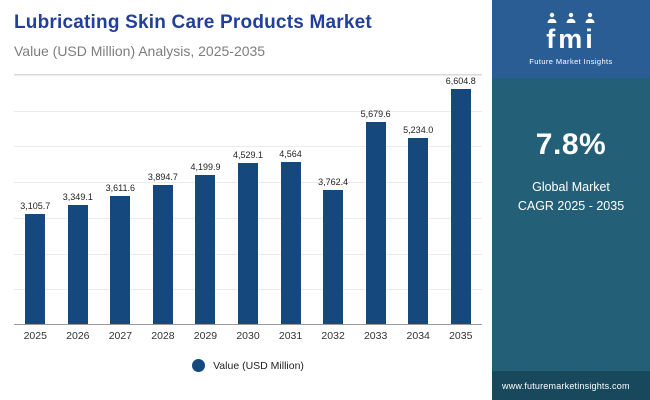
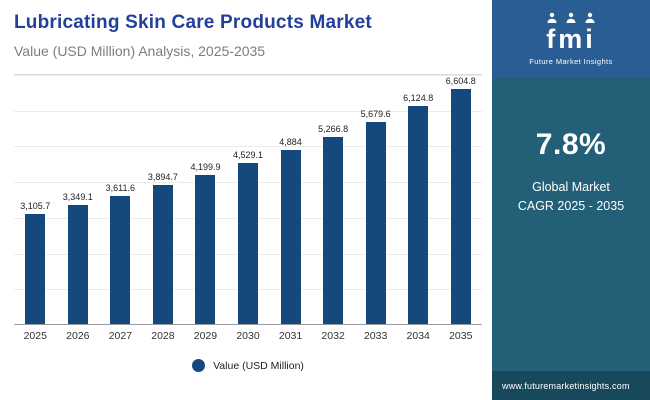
2031: 4,564 -> 4,884
2032: 3,762.4 -> 5,266.8
2034: 5,234.0 -> 6,124.8
